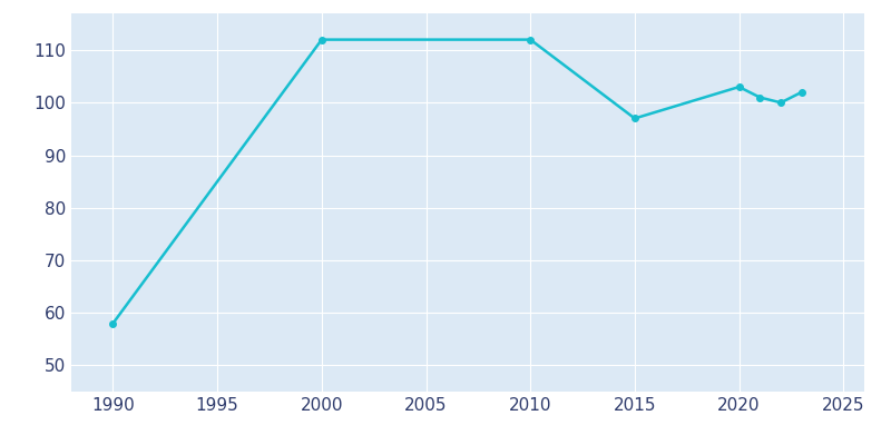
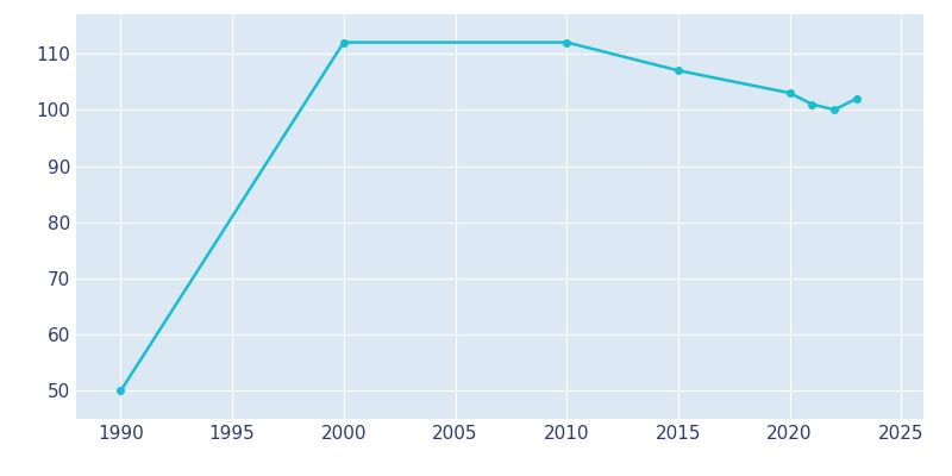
1990: 58 -> 50
2015: 97 -> 107
